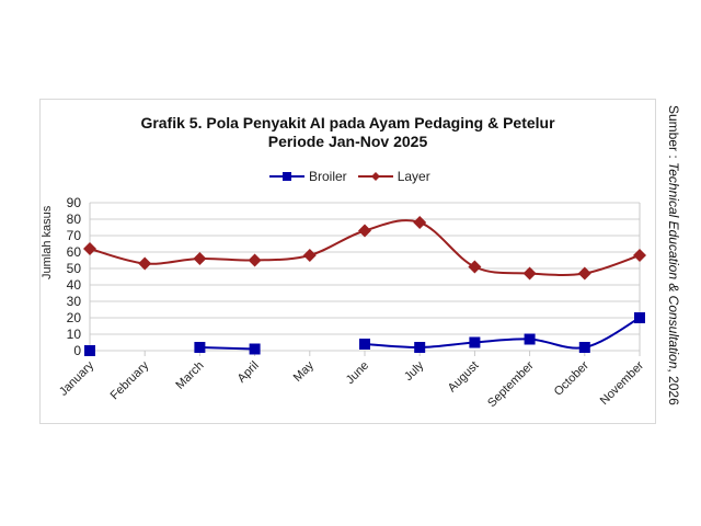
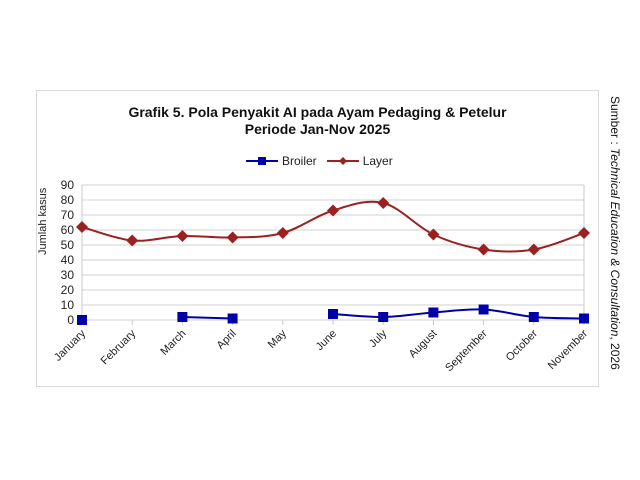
Layer/August: 51 -> 57
Broiler/November: 20 -> 1
